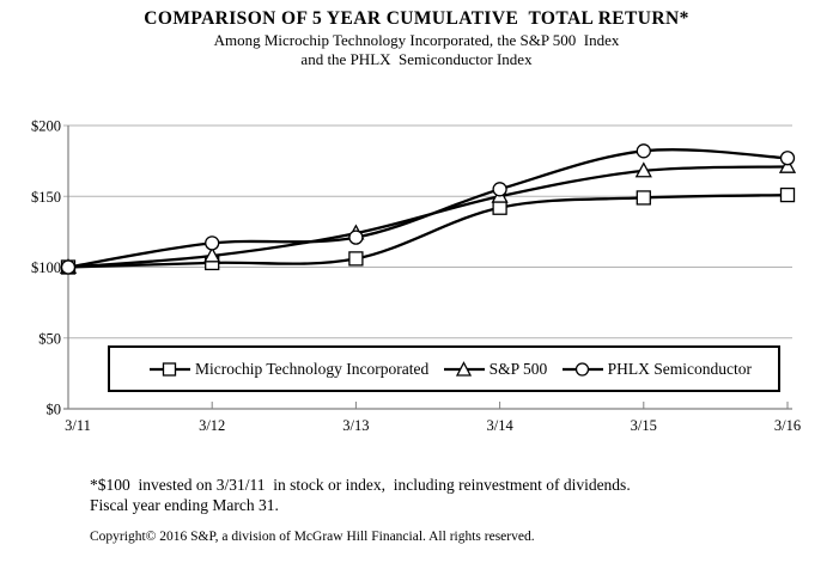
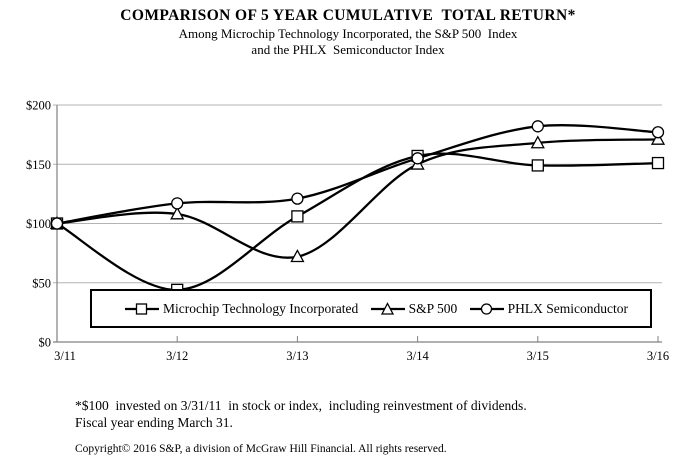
Microchip Technology Incorporated/3/12: $103 -> $44
S&P 500/3/13: $124 -> $72
Microchip Technology Incorporated/3/14: $142 -> $157
